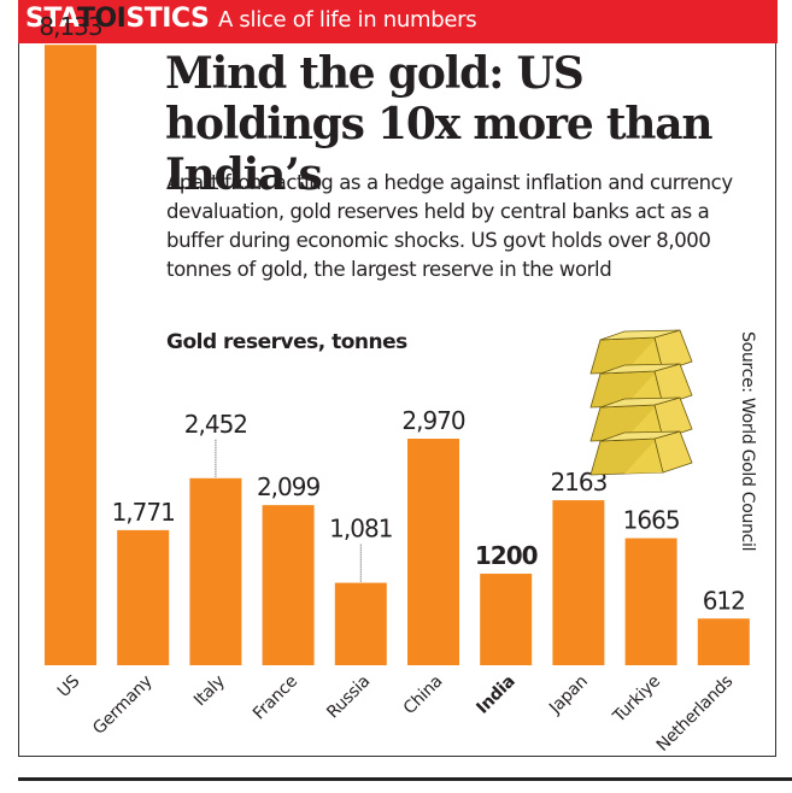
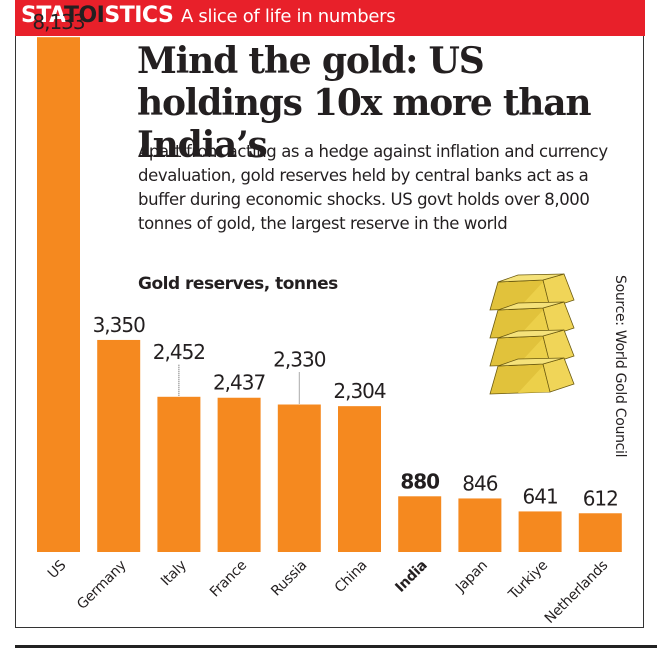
Germany: 1,771 -> 3,350
France: 2,099 -> 2,437
Russia: 1,081 -> 2,330
China: 2,970 -> 2,304
India: 1200 -> 880
Japan: 2163 -> 846
Turkiye: 1665 -> 641
